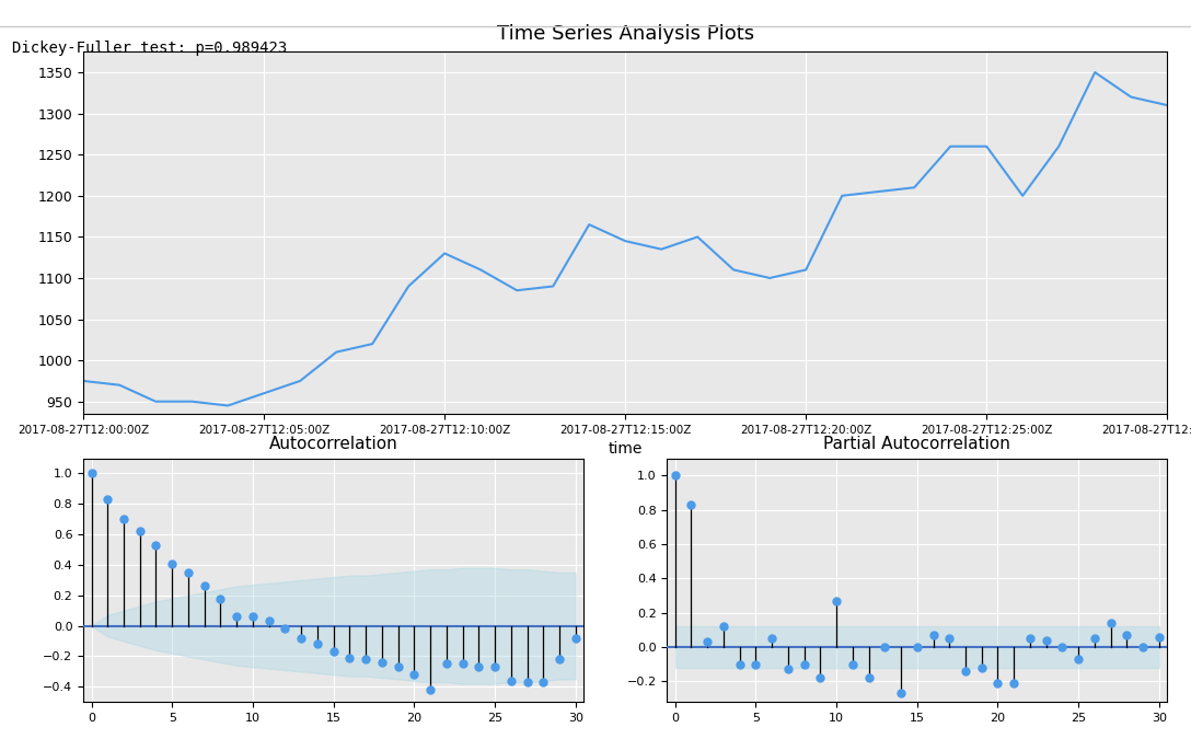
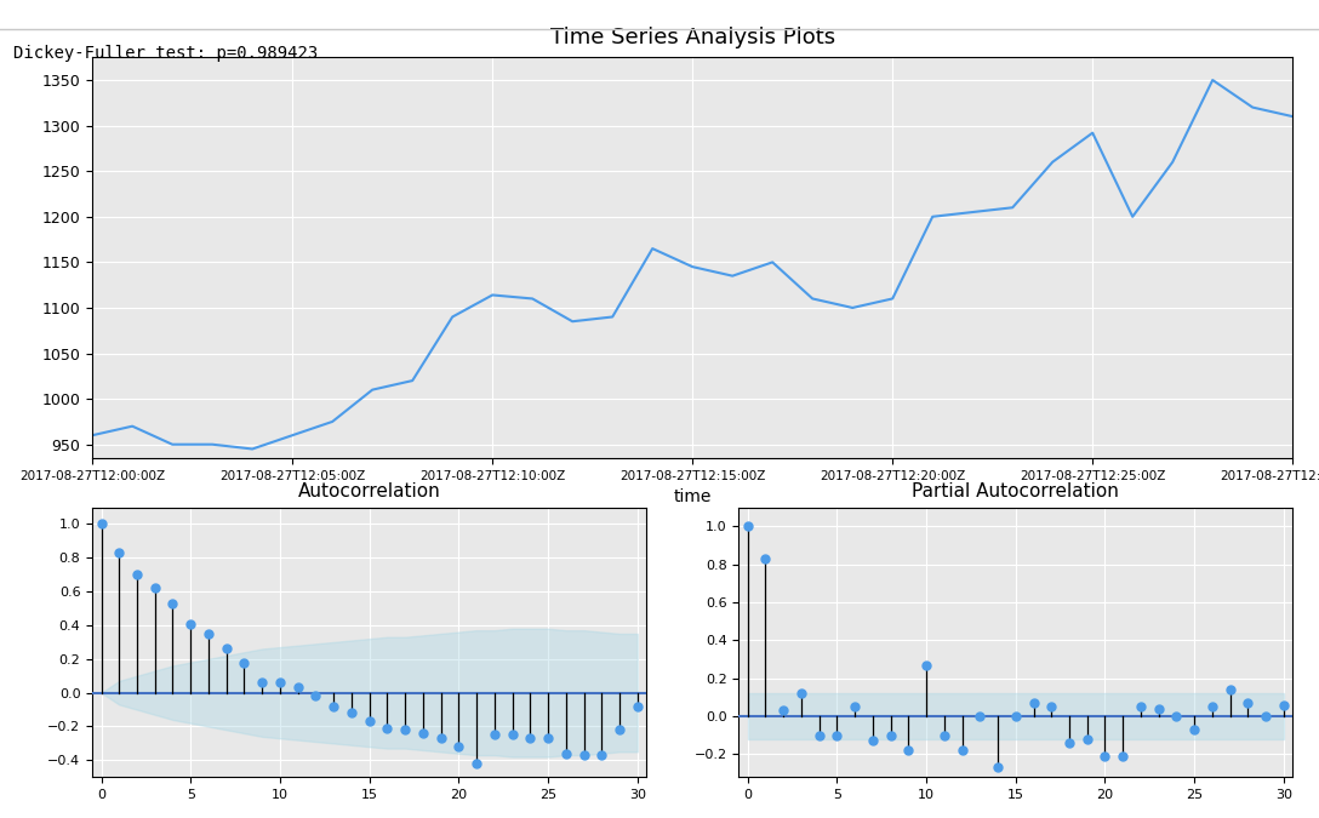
Time Series Analysis Plots/2017-08-27T12:00:00Z: 975 -> 960
Time Series Analysis Plots/2017-08-27T12:10:00Z: 1130 -> 1114
Time Series Analysis Plots/2017-08-27T12:25:00Z: 1260 -> 1292
